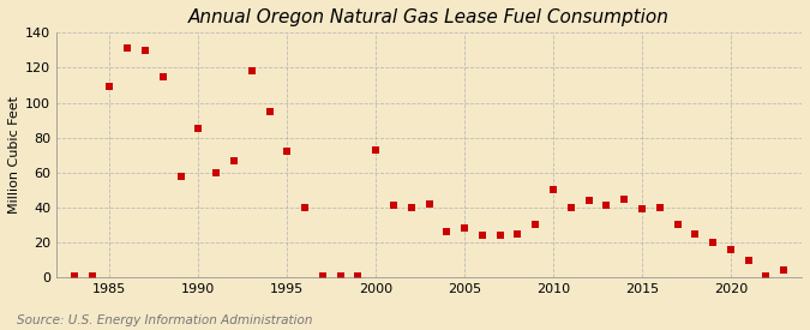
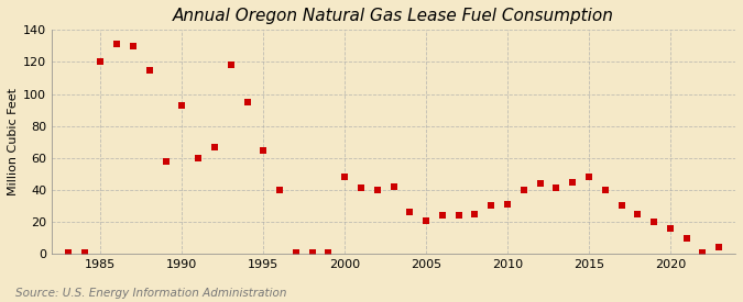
1985: 109 -> 120
1990: 85 -> 93
1995: 72 -> 65
2000: 73 -> 48
2005: 28 -> 21
2010: 50 -> 31
2015: 39 -> 48
